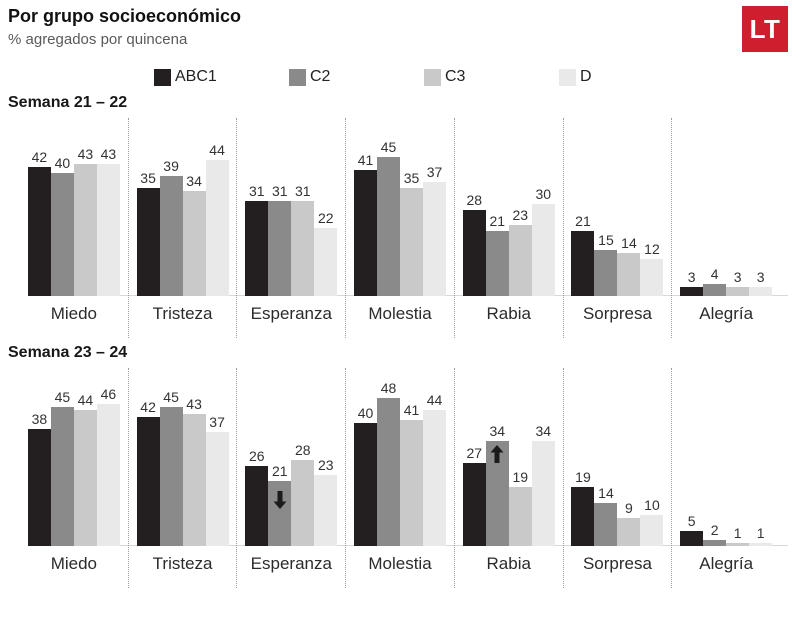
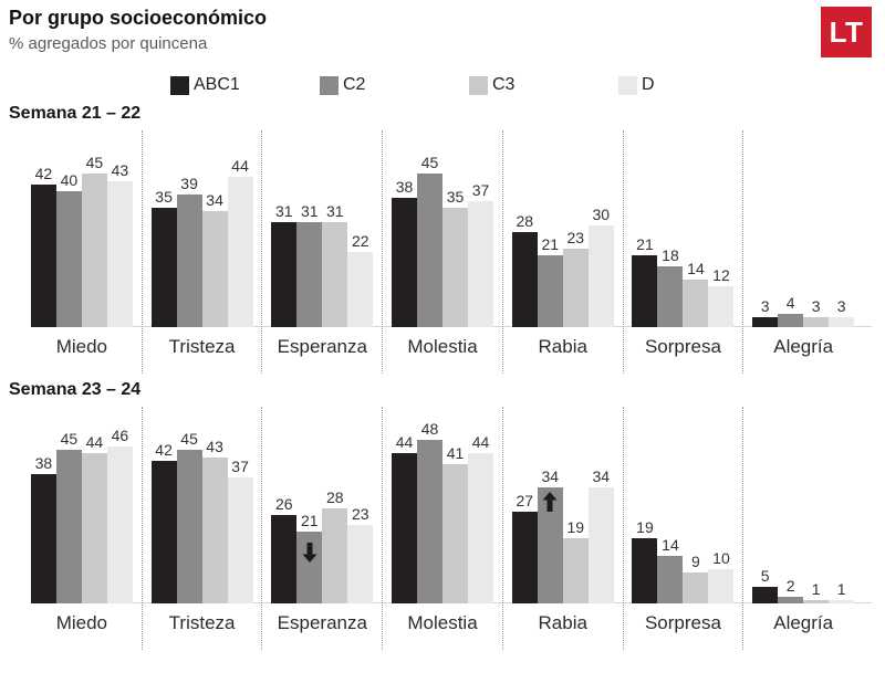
Semana 21 – 22/C3/Miedo: 43 -> 45
Semana 21 – 22/ABC1/Molestia: 41 -> 38
Semana 21 – 22/C2/Sorpresa: 15 -> 18
Semana 23 – 24/ABC1/Molestia: 40 -> 44
